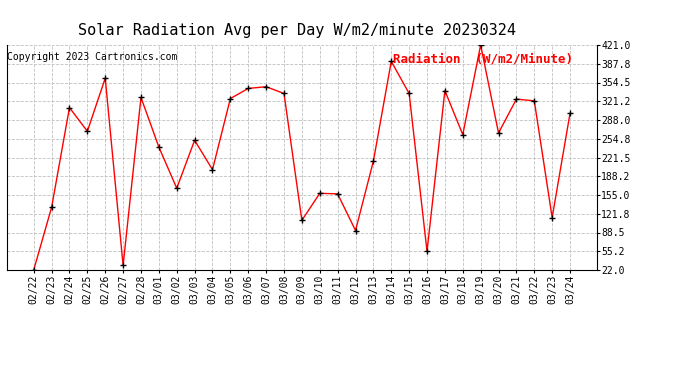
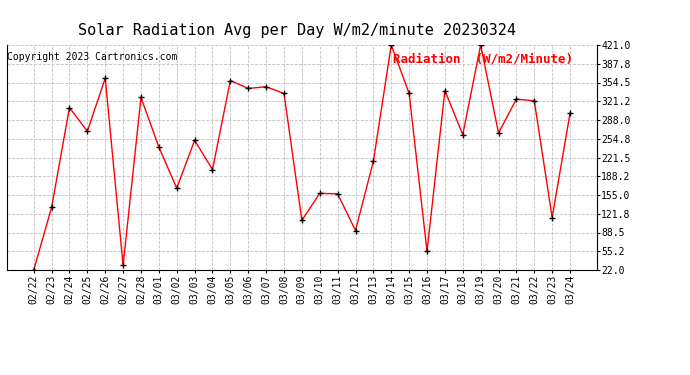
03/05: 326 -> 358
03/14: 392 -> 421
